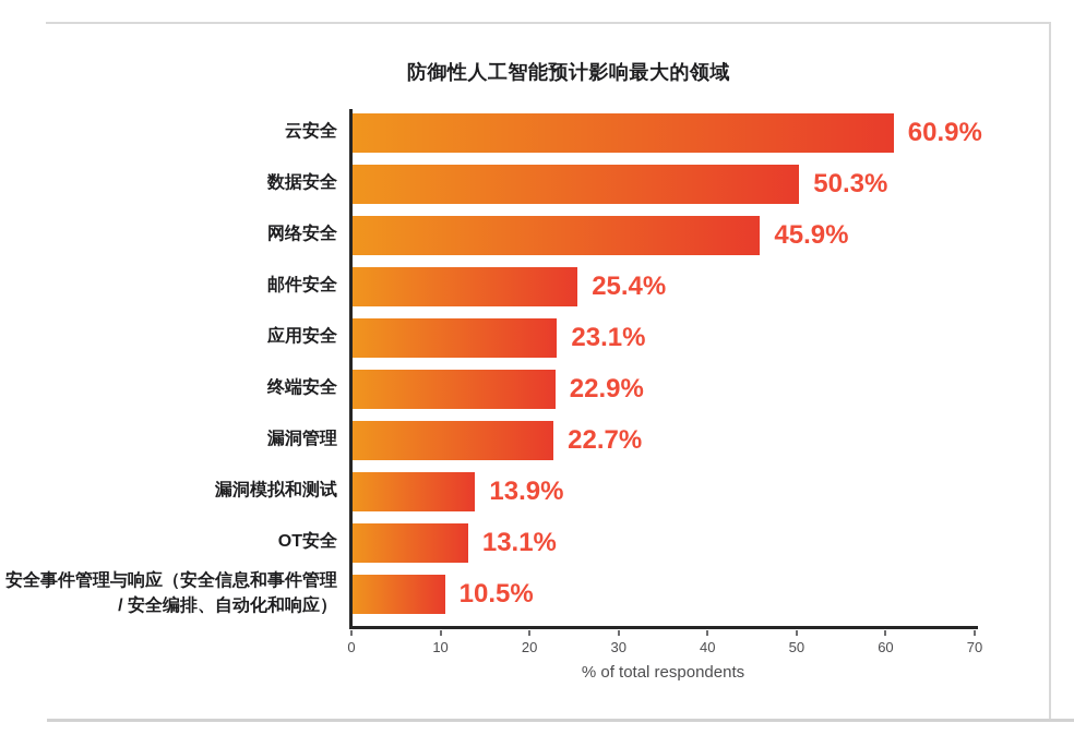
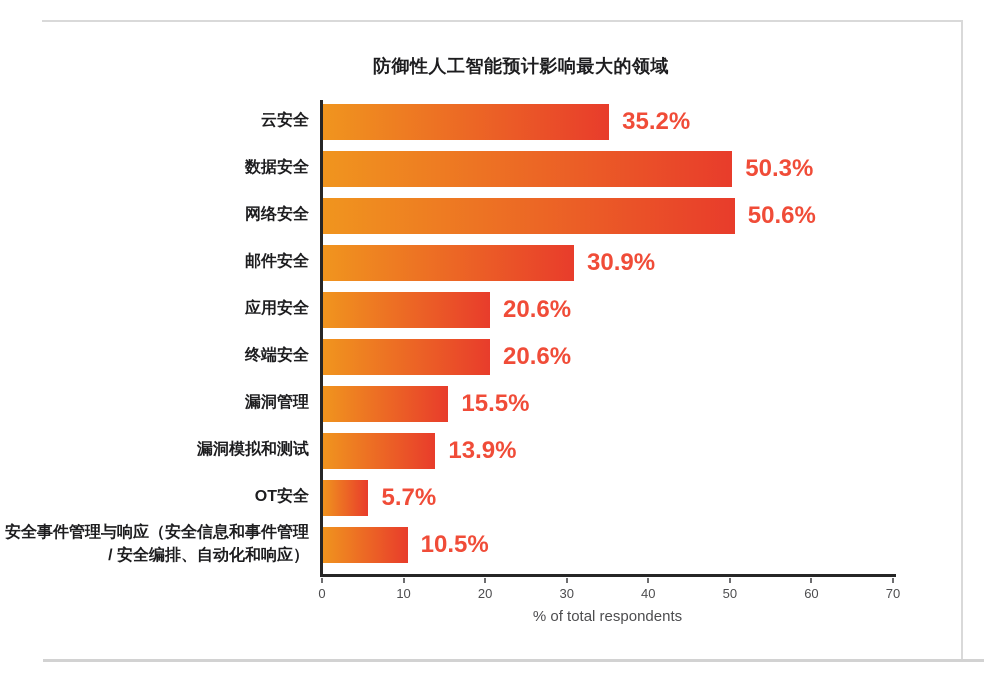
云安全: 60.9% -> 35.2%
网络安全: 45.9% -> 50.6%
邮件安全: 25.4% -> 30.9%
应用安全: 23.1% -> 20.6%
终端安全: 22.9% -> 20.6%
漏洞管理: 22.7% -> 15.5%
OT安全: 13.1% -> 5.7%
